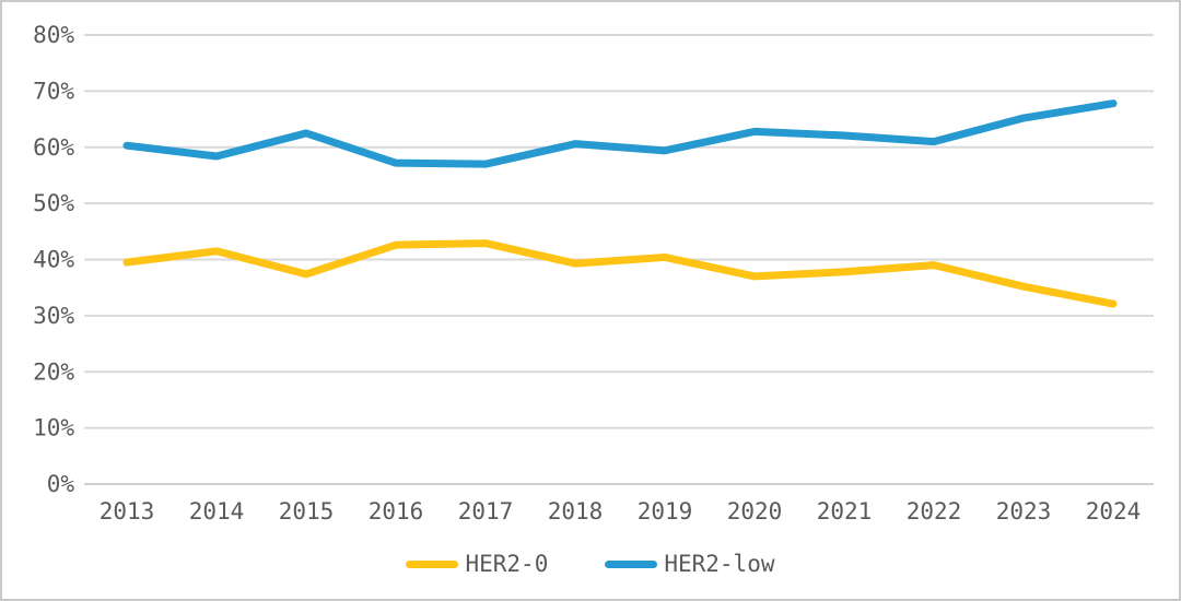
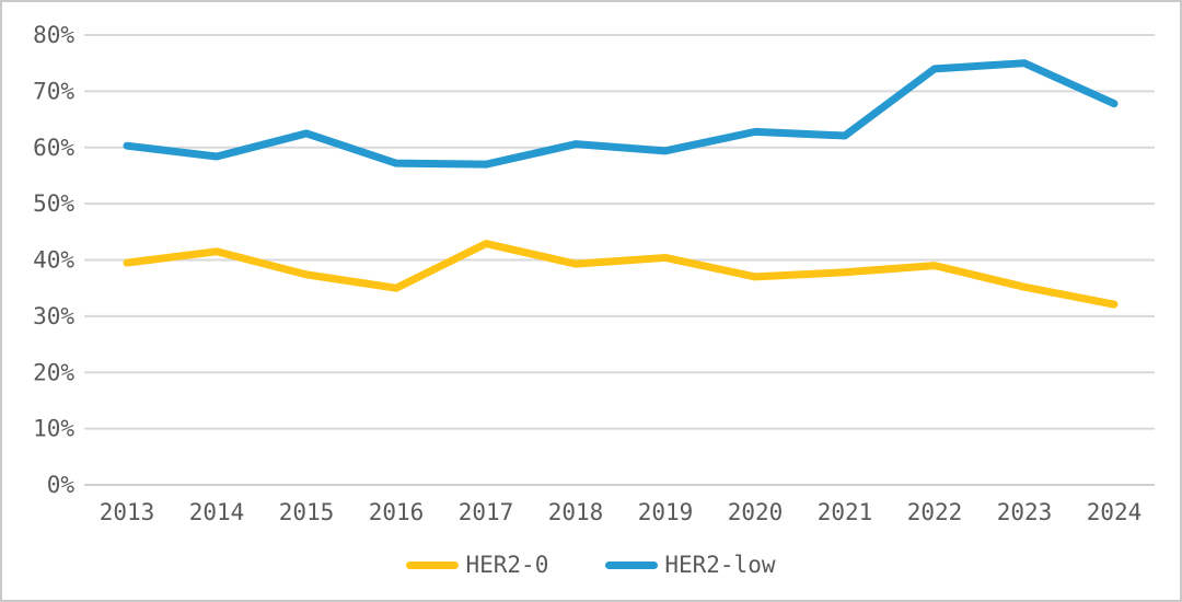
HER2-0/2016: 43% -> 35%
HER2-low/2022: 61% -> 74%
HER2-low/2023: 65% -> 75%
